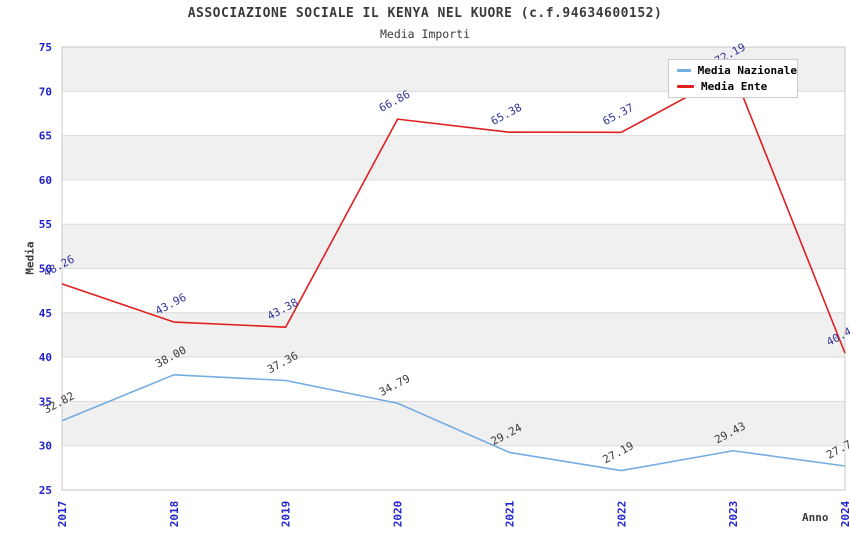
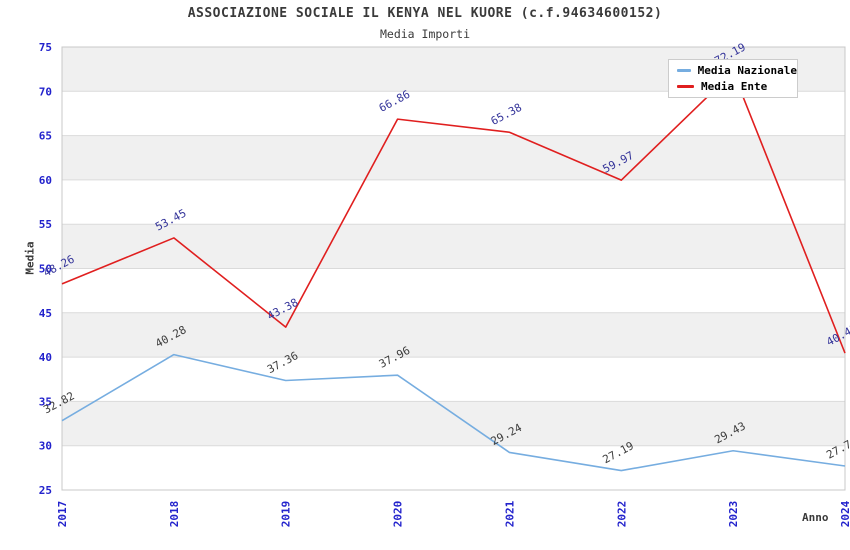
Media Nazionale/2018: 38.00 -> 40.28
Media Ente/2018: 43.96 -> 53.45
Media Nazionale/2020: 34.79 -> 37.96
Media Ente/2022: 65.37 -> 59.97
